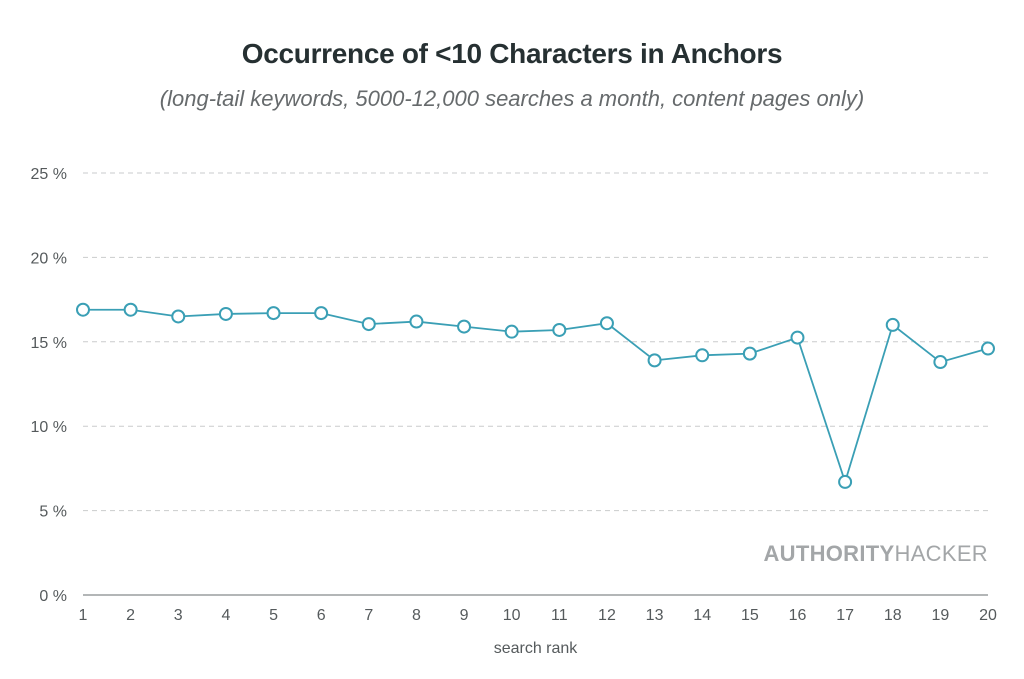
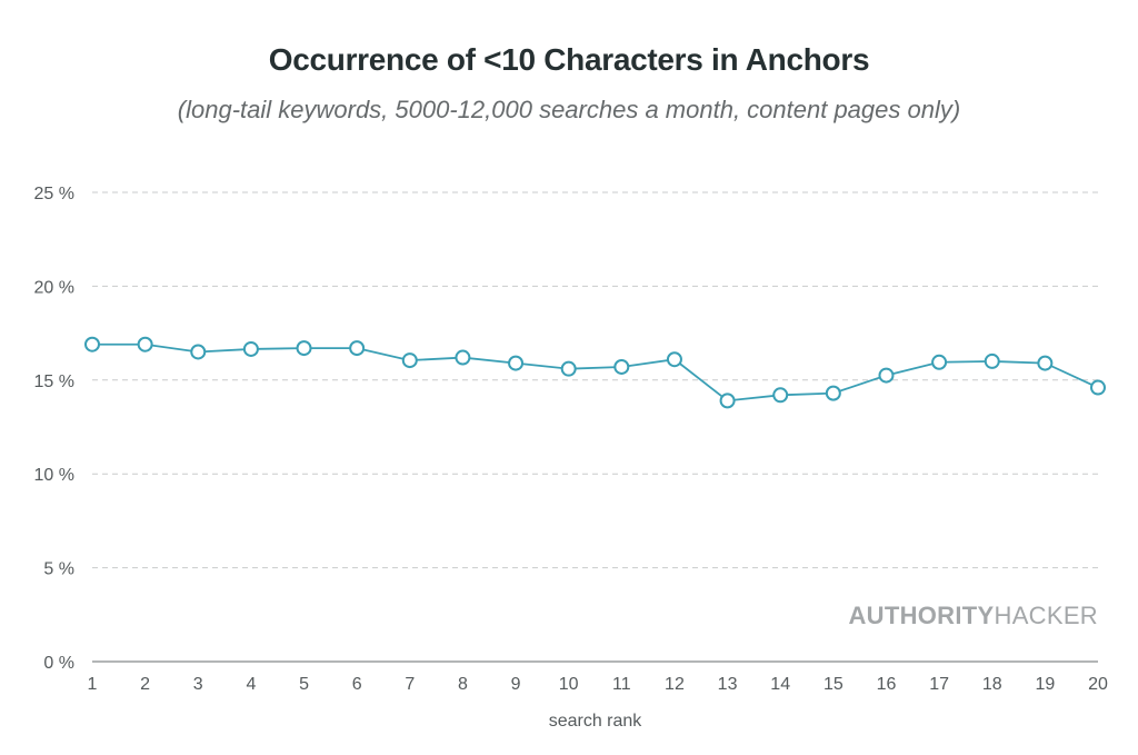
17: 6.7% -> 15.9%
19: 13.8% -> 15.9%
